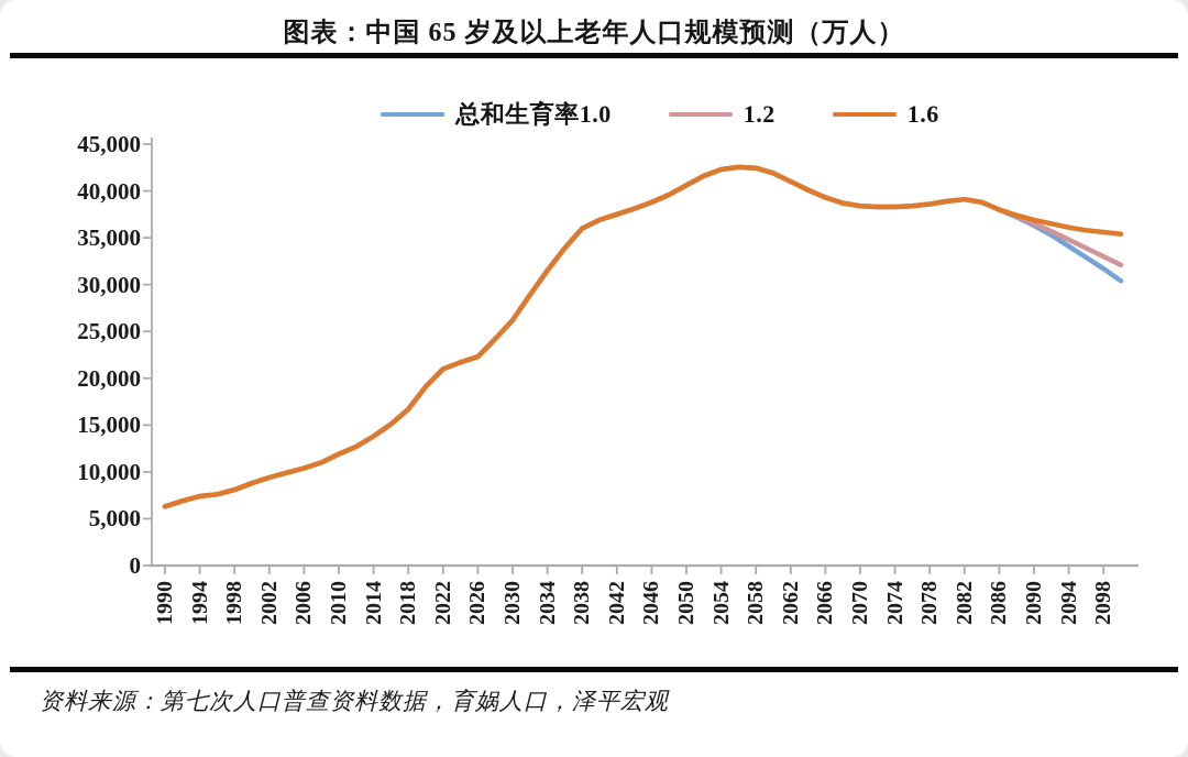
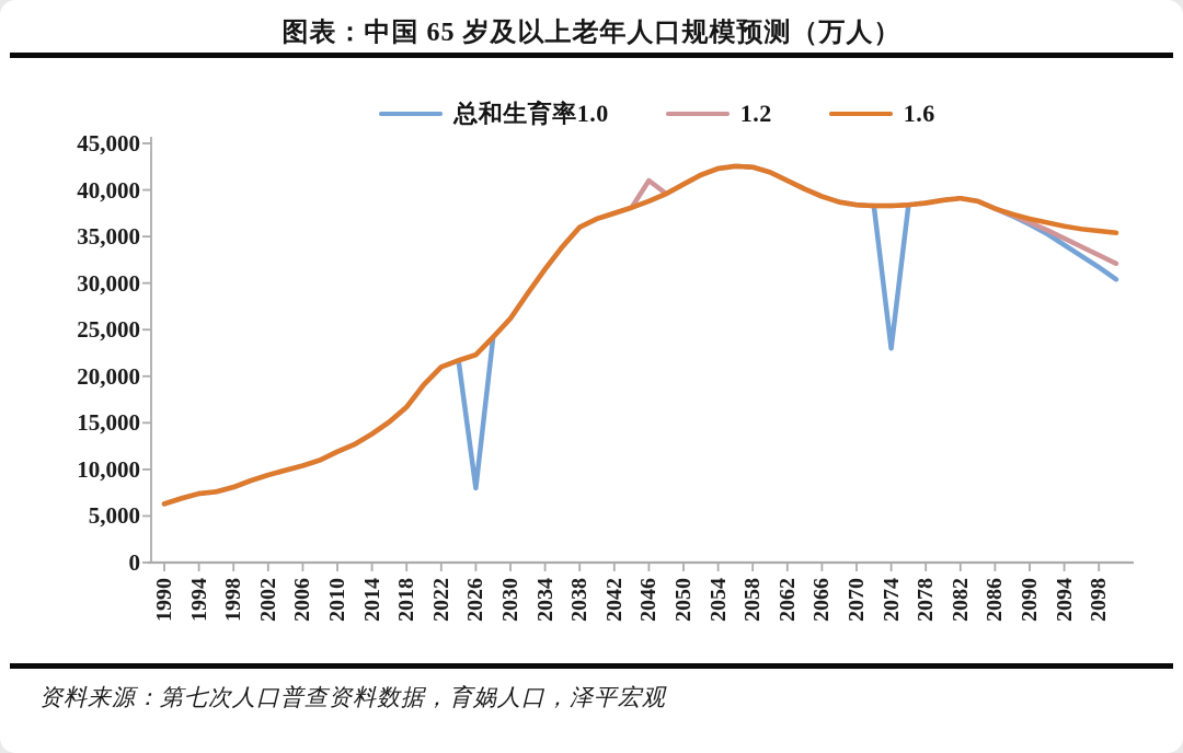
总和生育率1.0/2026: 22000 -> 8000
1.2/2046: 39000 -> 41000
总和生育率1.0/2074: 38000 -> 23000
